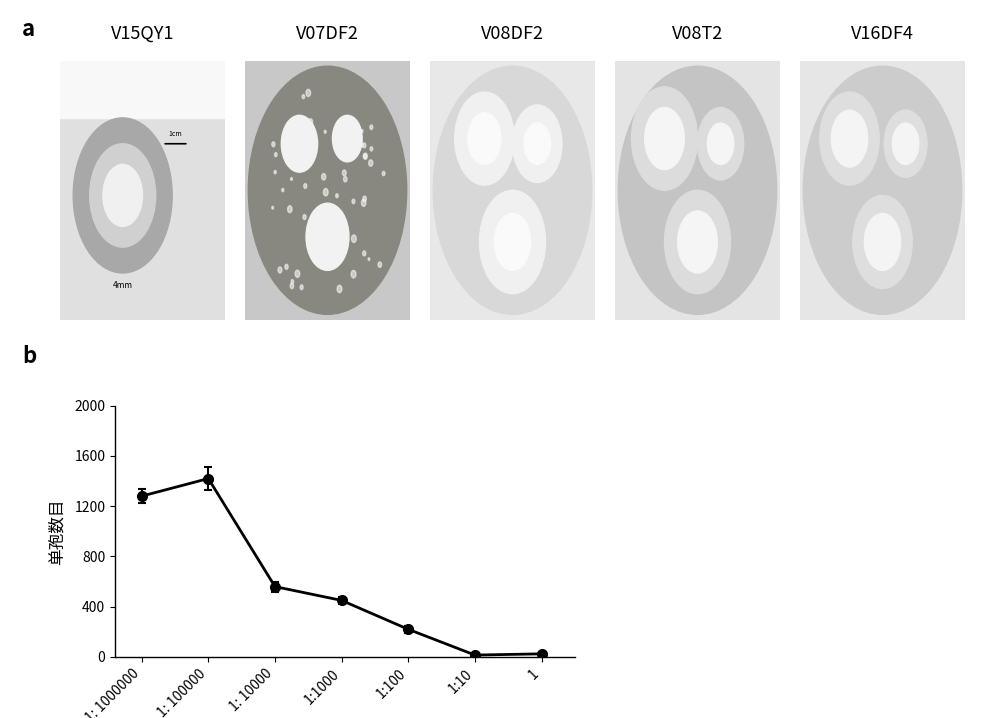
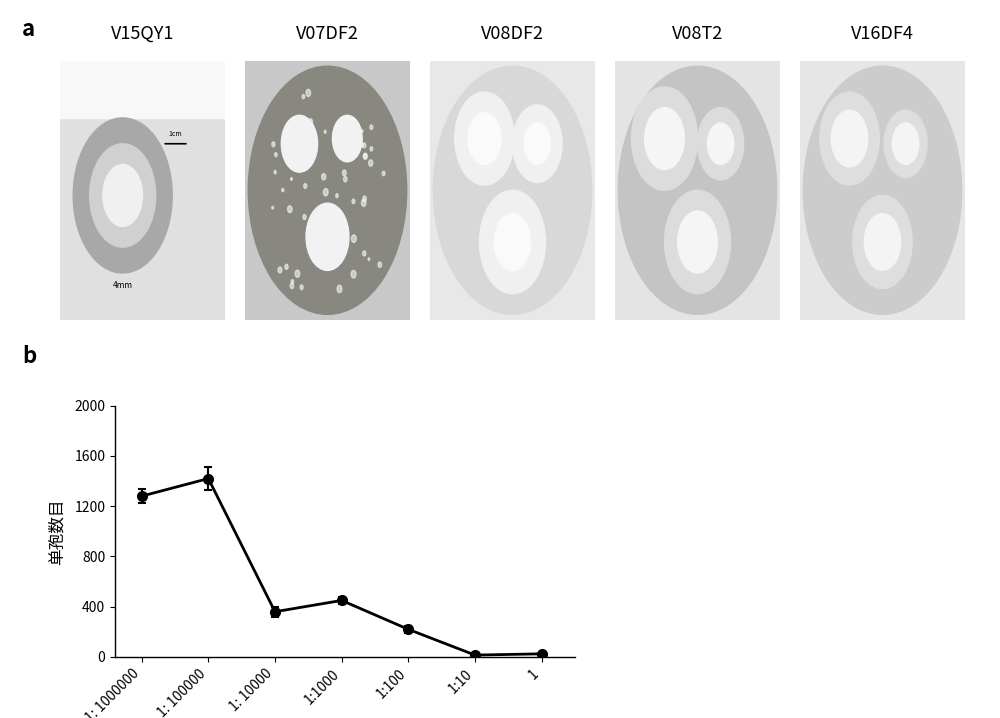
1: 10000: 560 -> 360
